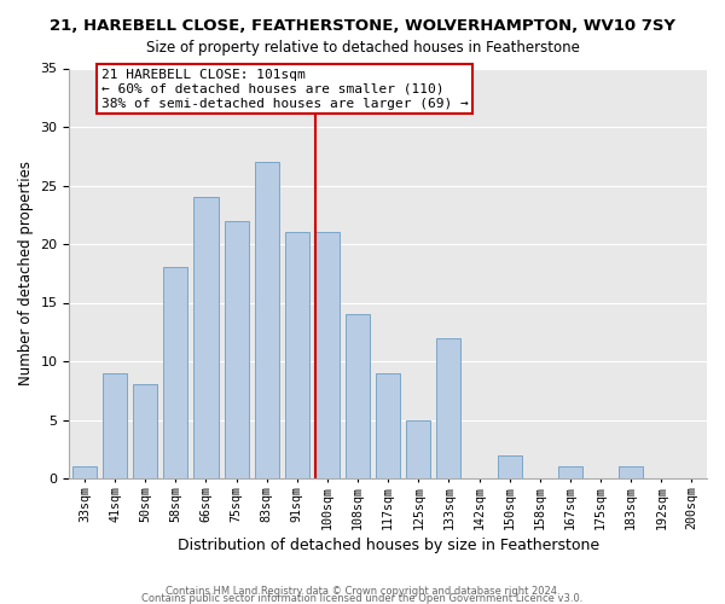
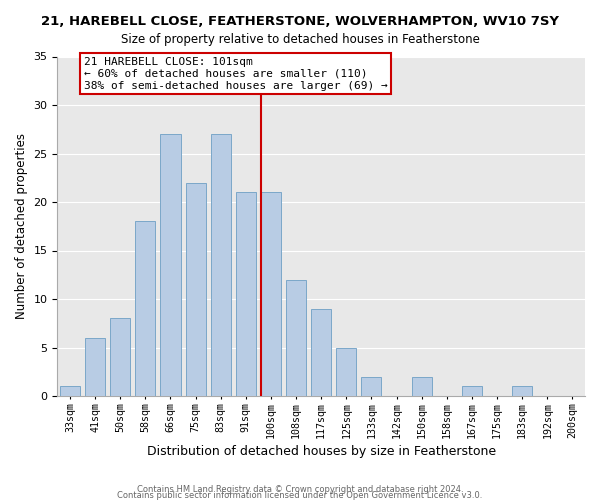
41sqm: 9 -> 6
66sqm: 24 -> 27
108sqm: 14 -> 12
133sqm: 12 -> 2
